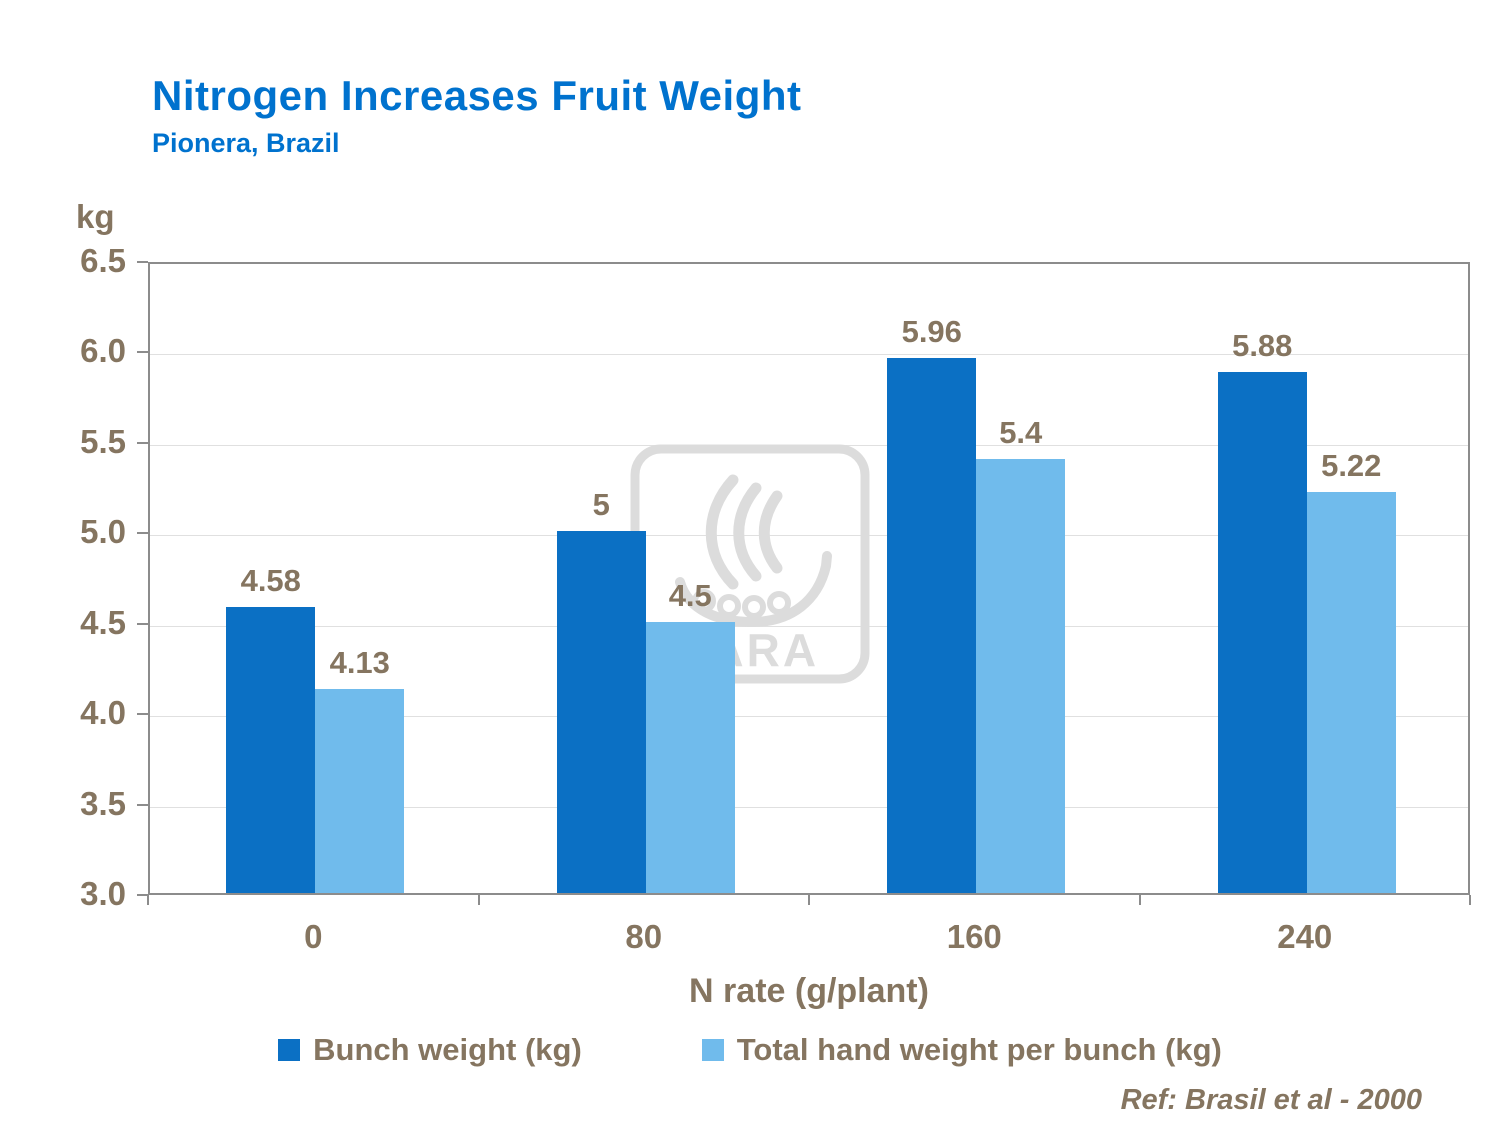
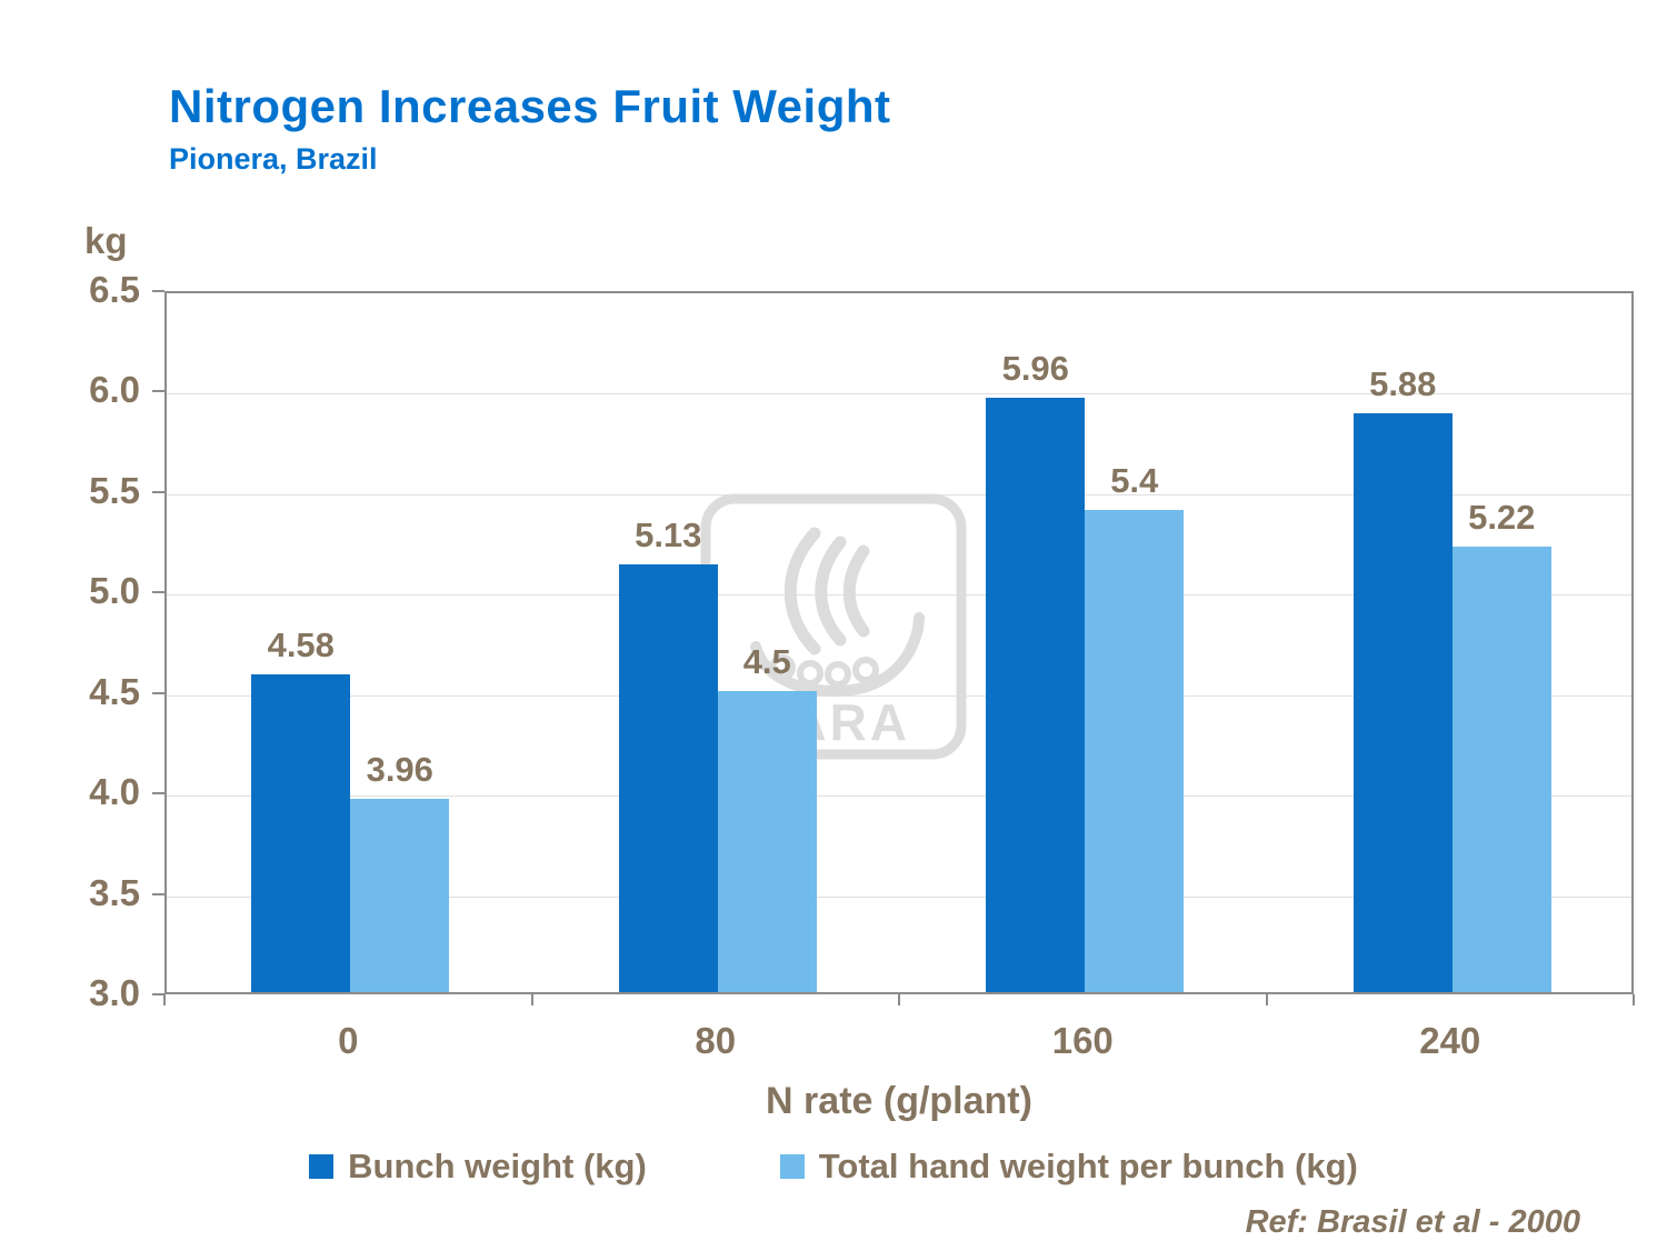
Total hand weight per bunch (kg)/0: 4.13 -> 3.96
Bunch weight (kg)/80: 5 -> 5.13
